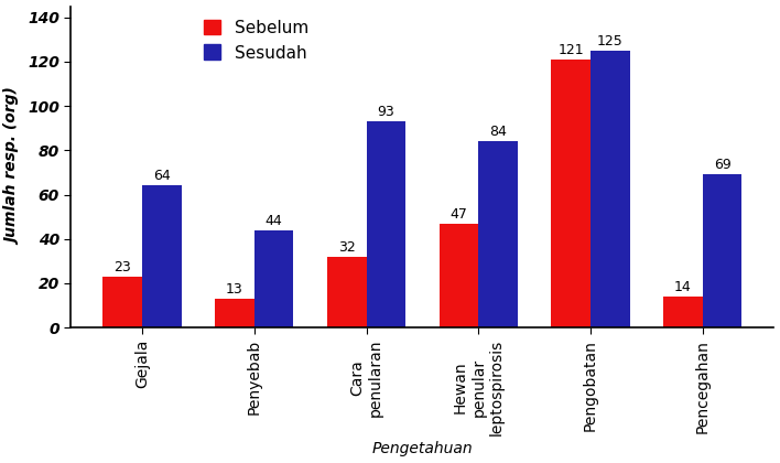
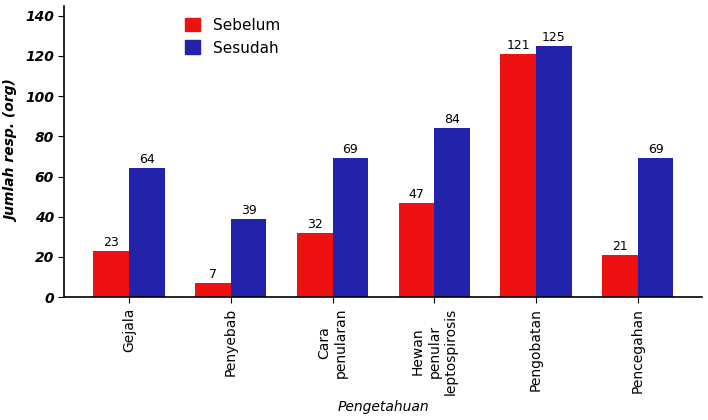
Sebelum/Penyebab: 13 -> 7
Sesudah/Penyebab: 44 -> 39
Sesudah/Cara penularan: 93 -> 69
Sebelum/Pencegahan: 14 -> 21
